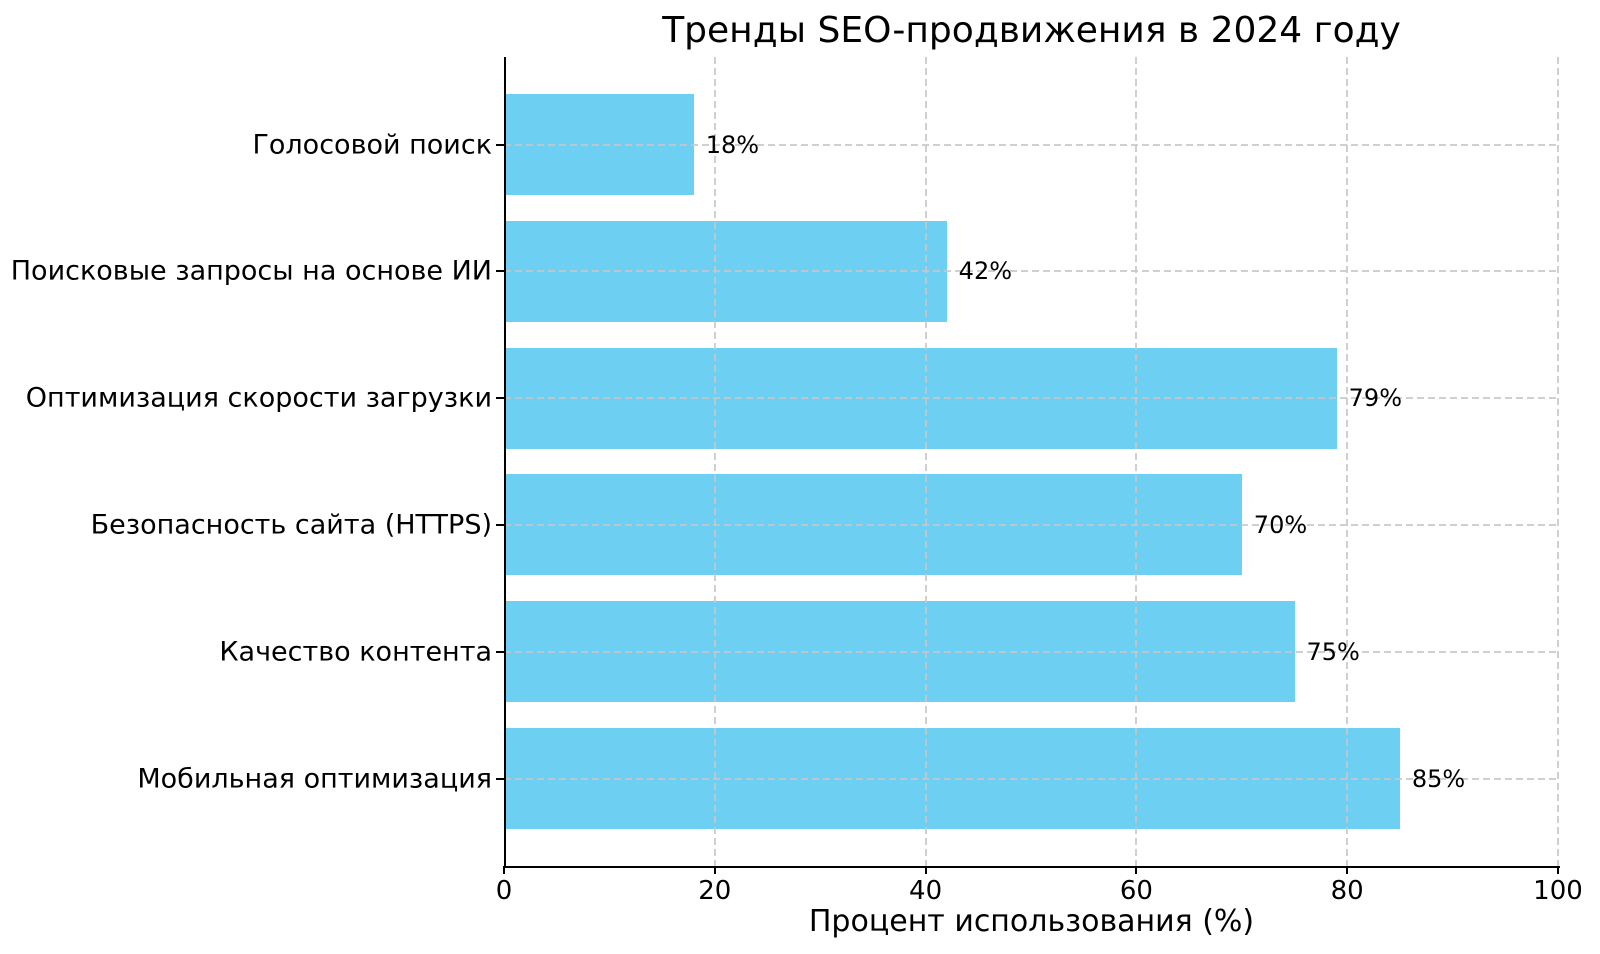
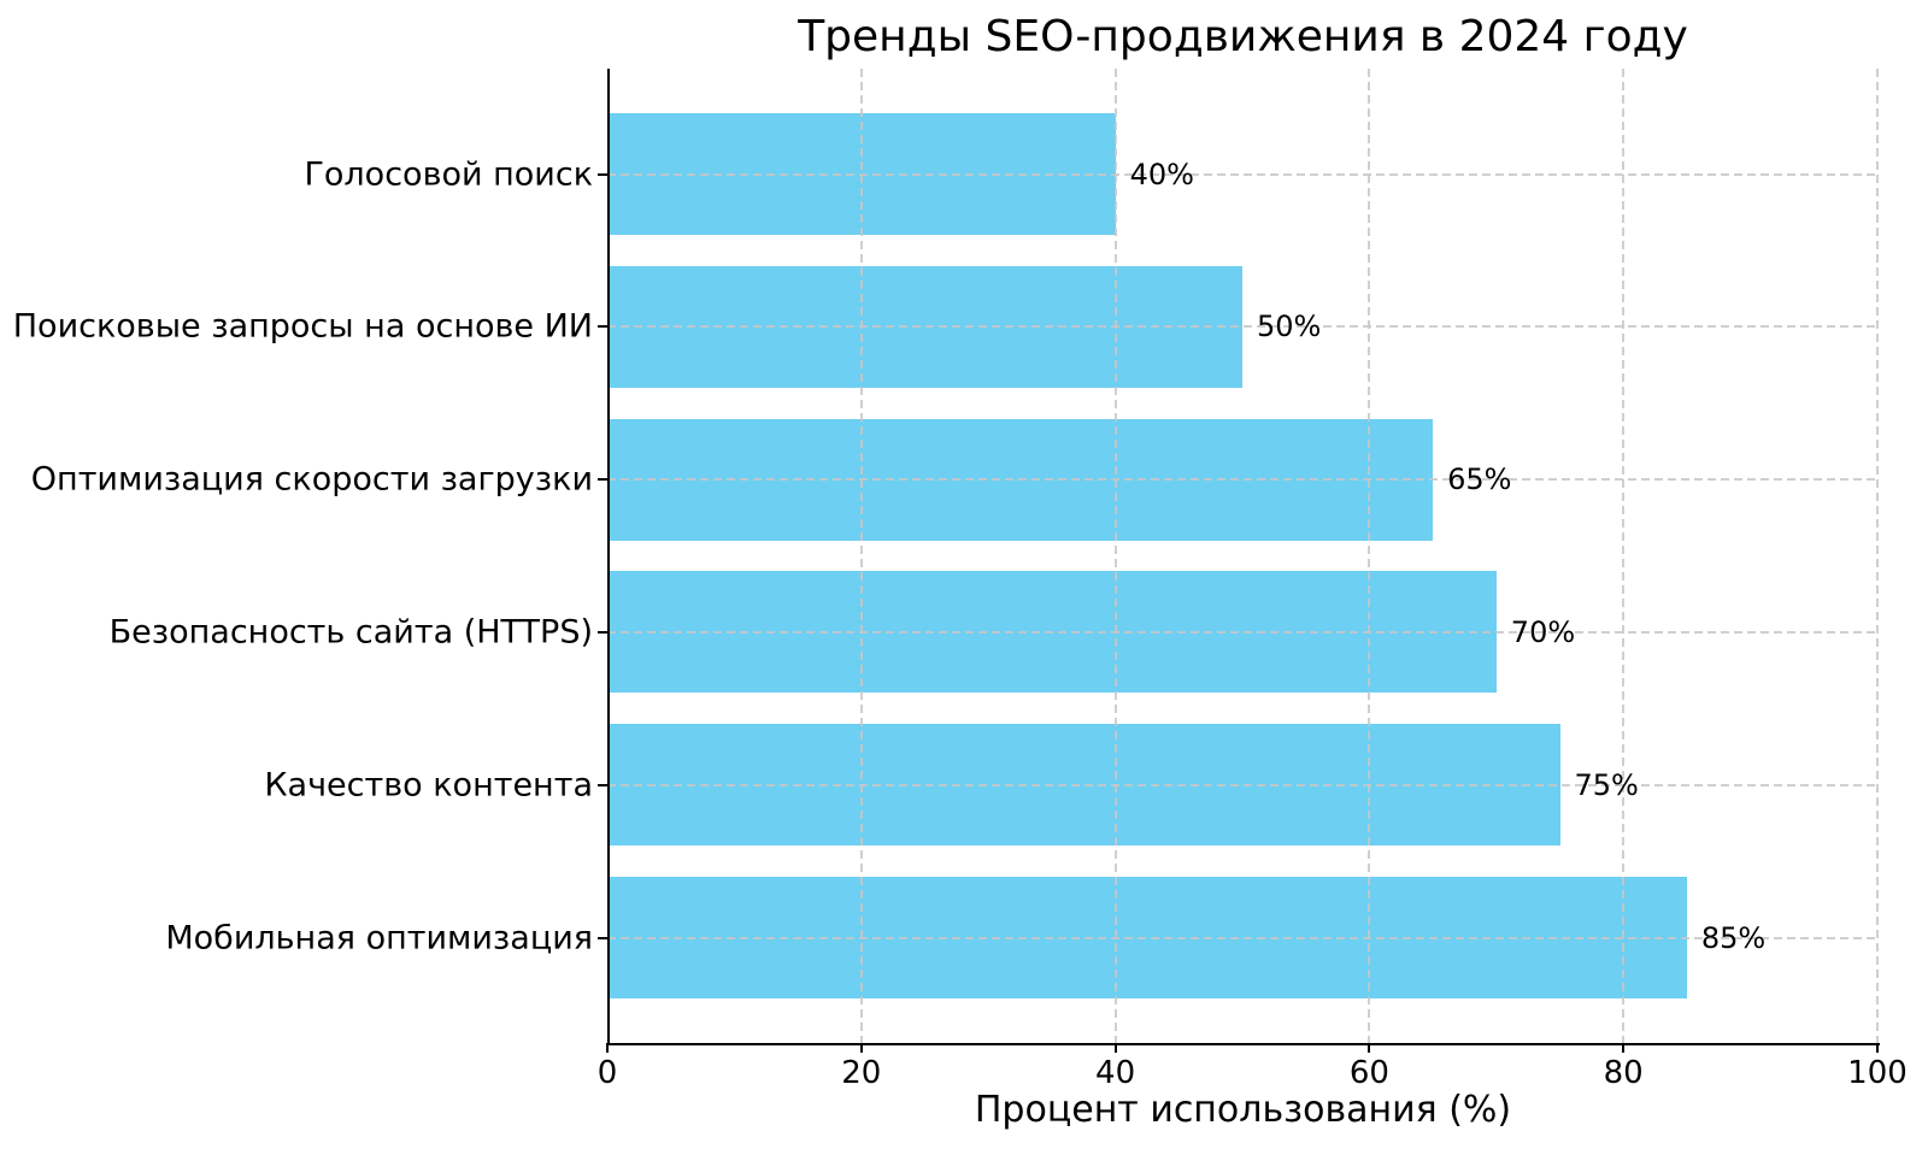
Голосовой поиск: 18% -> 40%
Поисковые запросы на основе ИИ: 42% -> 50%
Оптимизация скорости загрузки: 79% -> 65%
